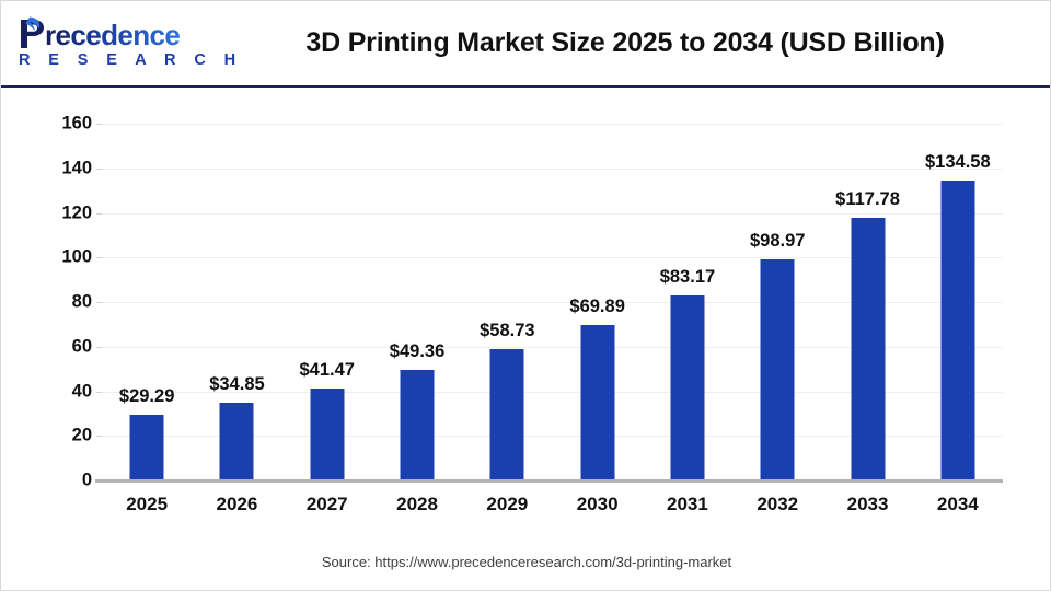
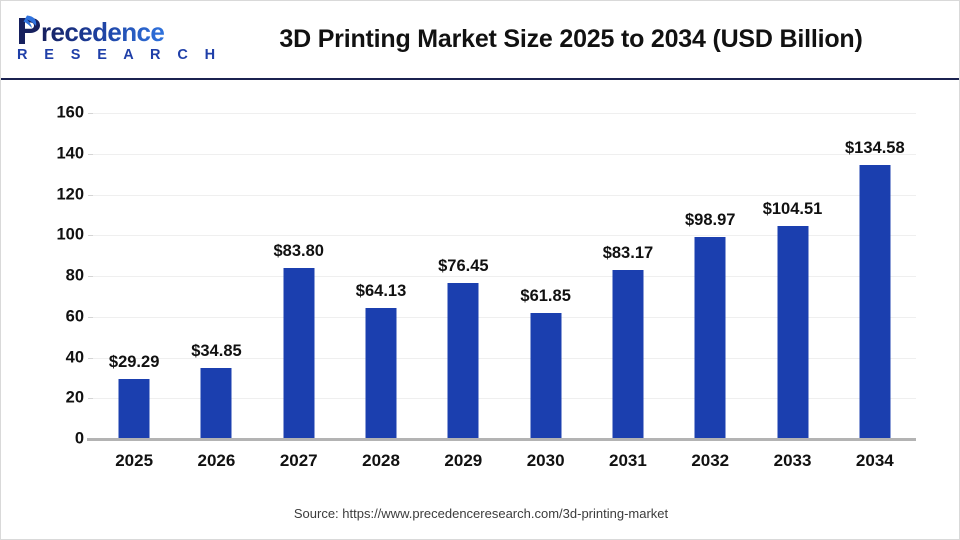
2027: $41.47 -> $83.80
2028: $49.36 -> $64.13
2029: $58.73 -> $76.45
2030: $69.89 -> $61.85
2033: $117.78 -> $104.51
